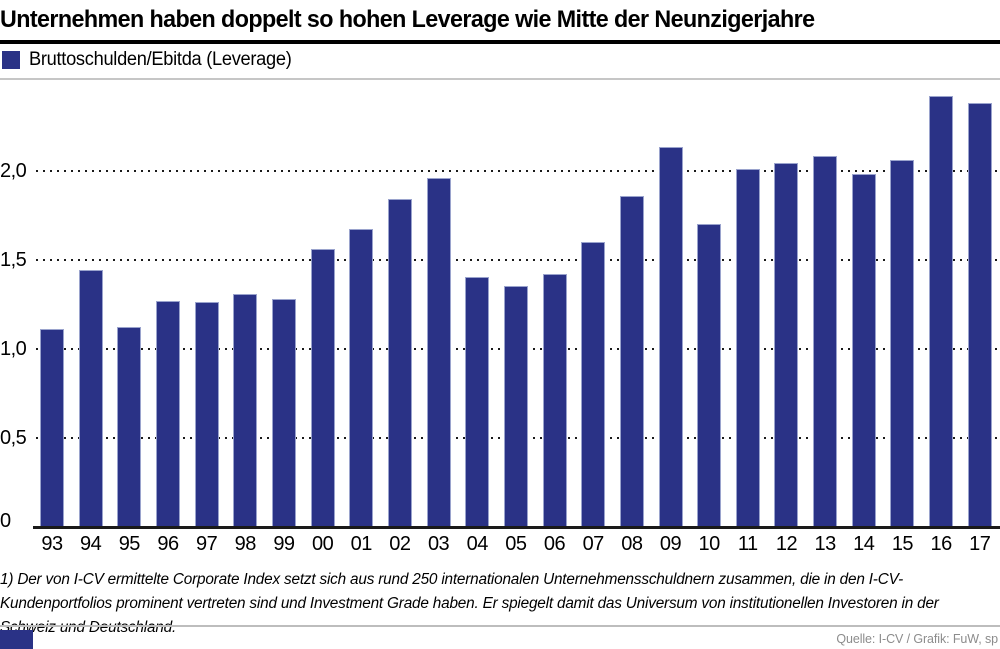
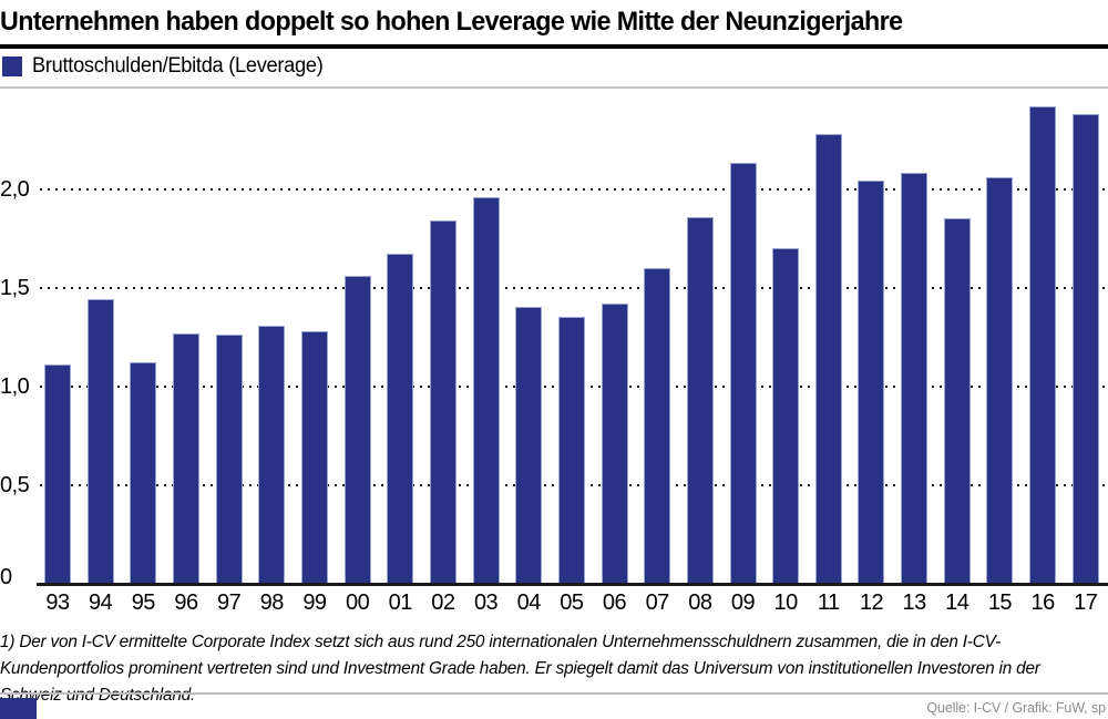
11: 2,01 -> 2,28
14: 1,98 -> 1,85
